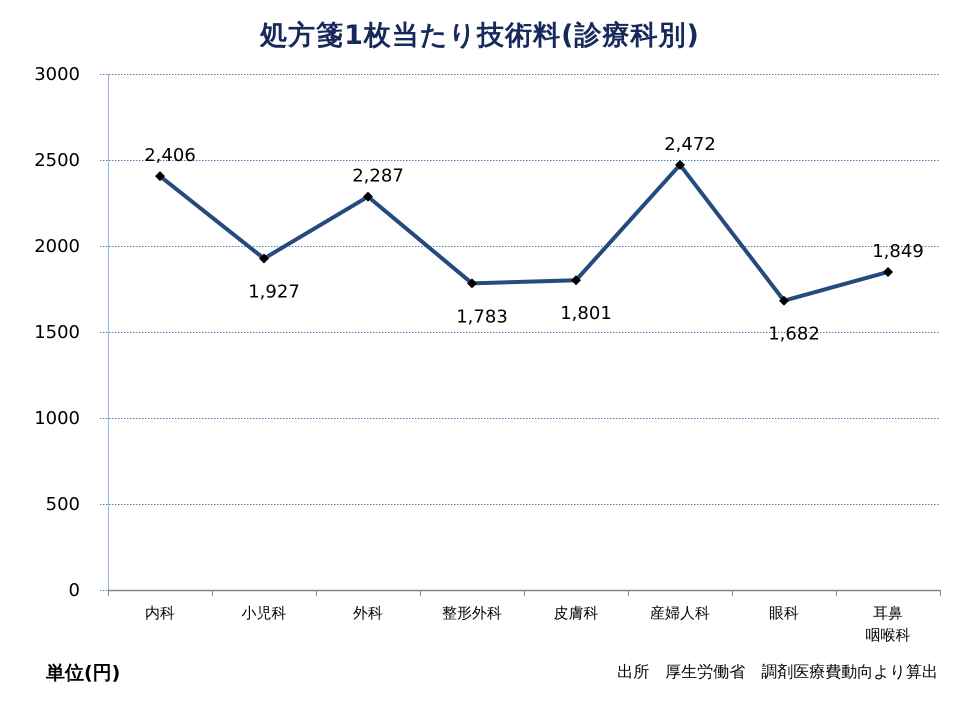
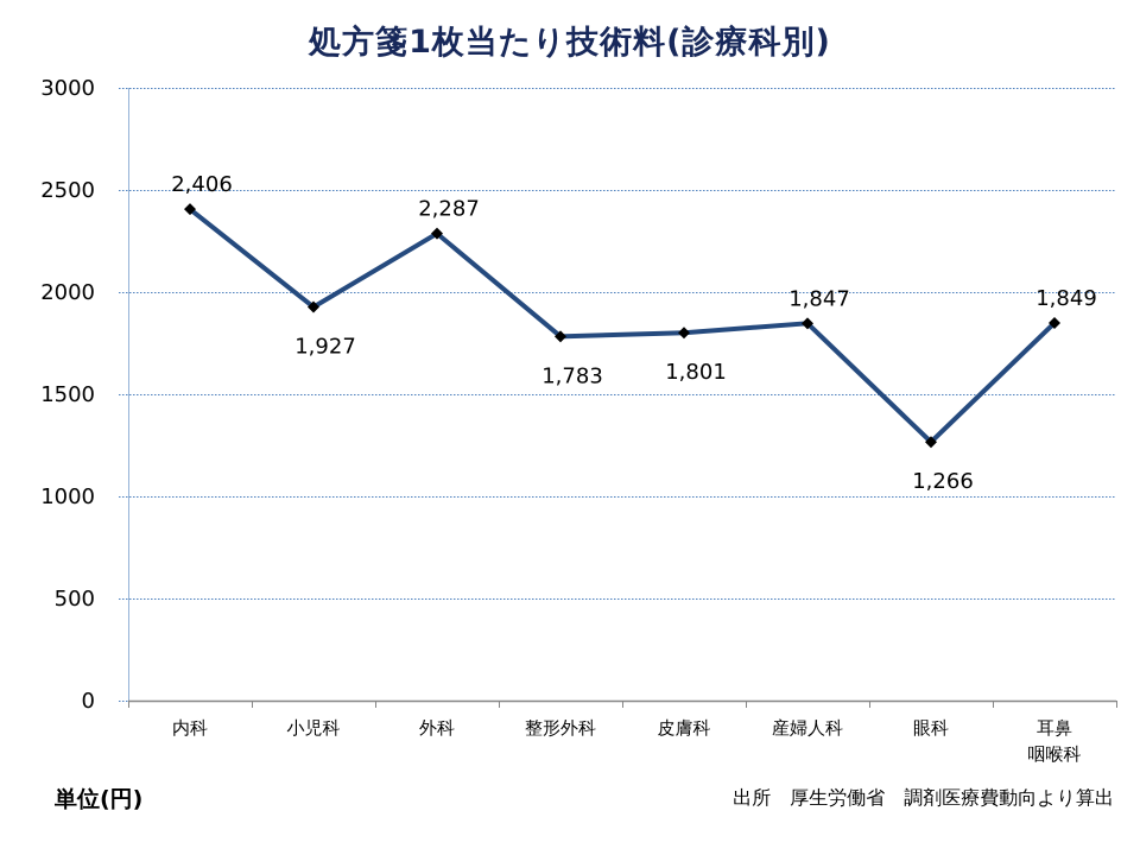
産婦人科: 2,472 -> 1,847
眼科: 1,682 -> 1,266
